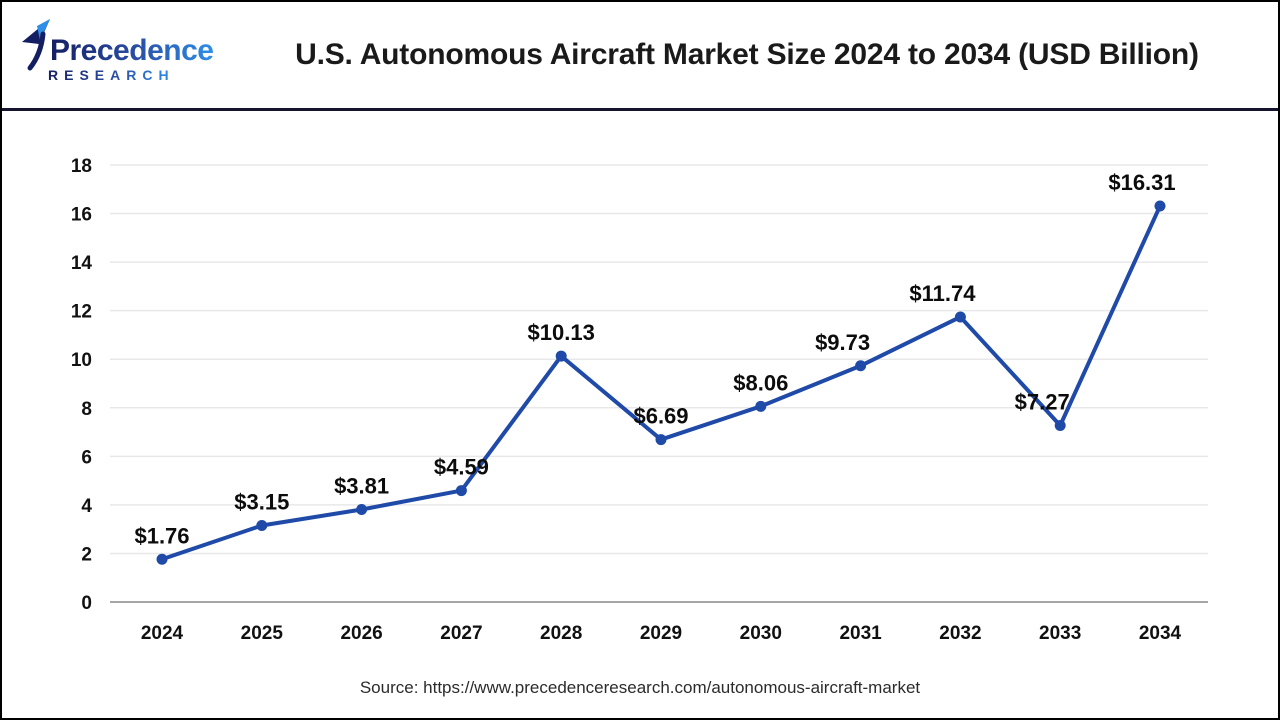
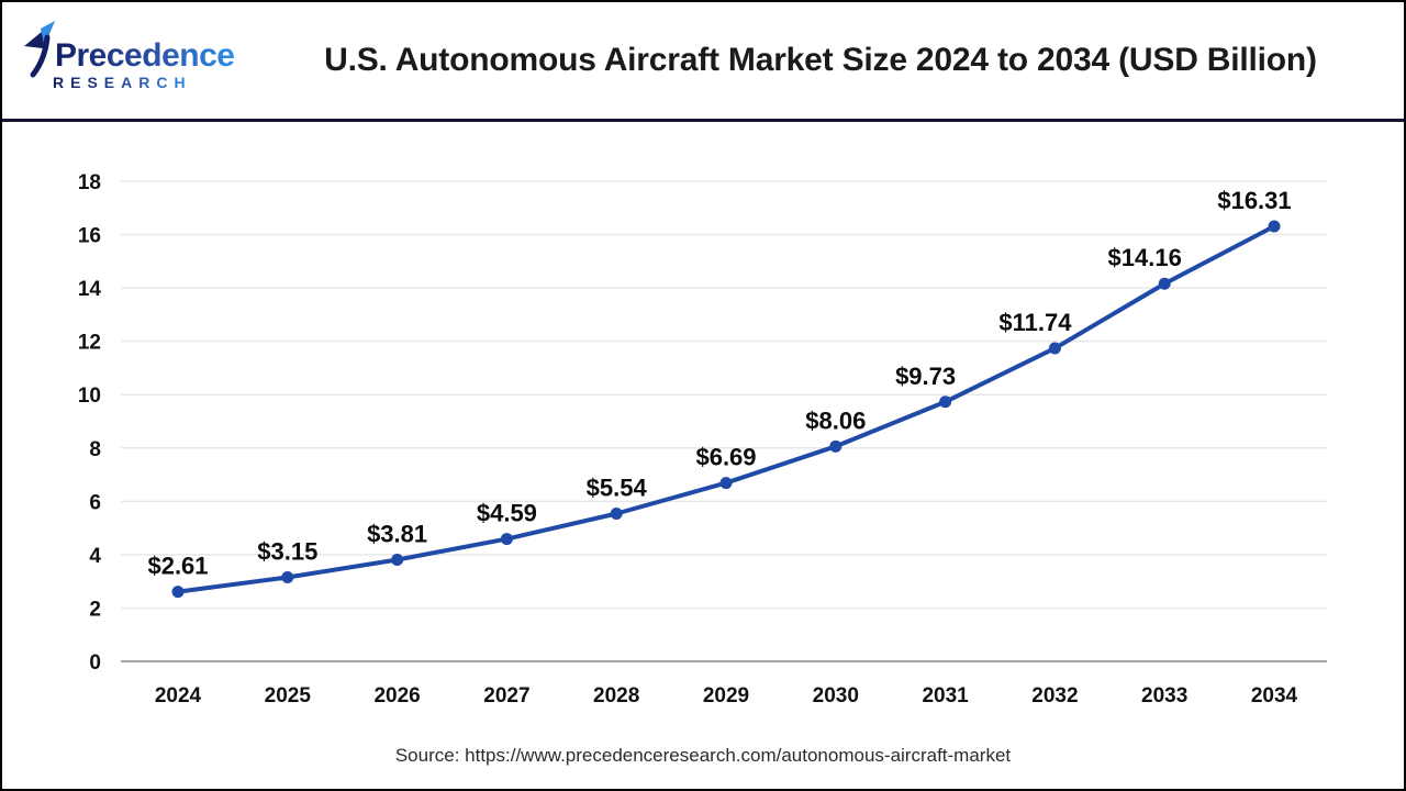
2024: $1.76 -> $2.61
2028: $10.13 -> $5.54
2033: $7.27 -> $14.16
